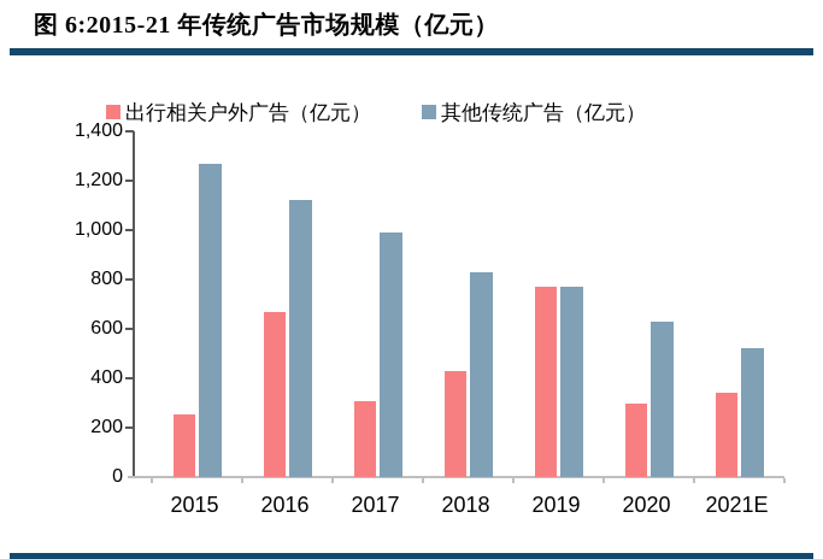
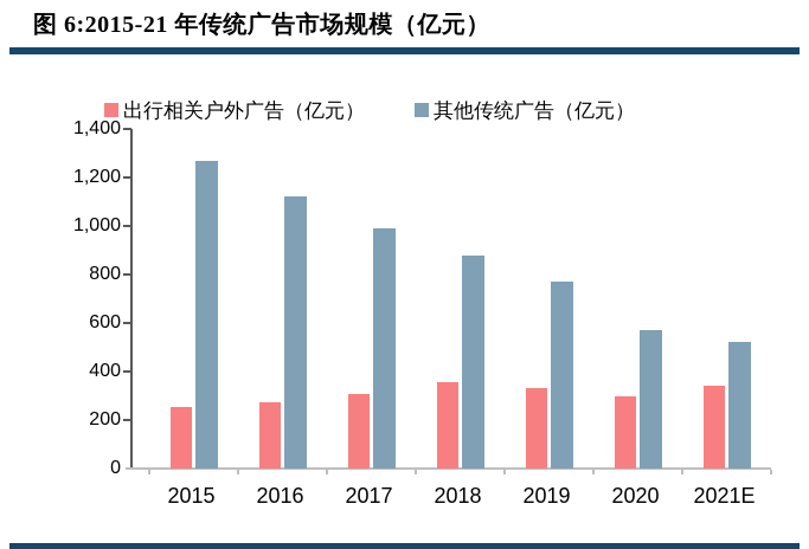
出行相关户外广告（亿元）/2016: 670 -> 280
出行相关户外广告（亿元）/2018: 430 -> 360
其他传统广告（亿元）/2018: 830 -> 880
出行相关户外广告（亿元）/2019: 770 -> 330
其他传统广告（亿元）/2020: 630 -> 570
